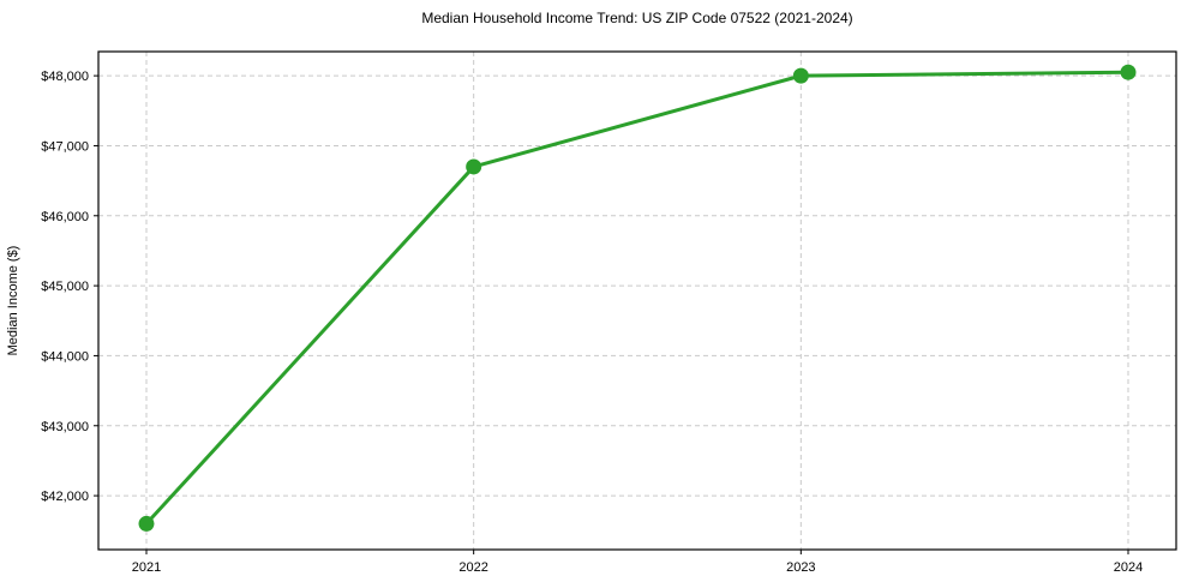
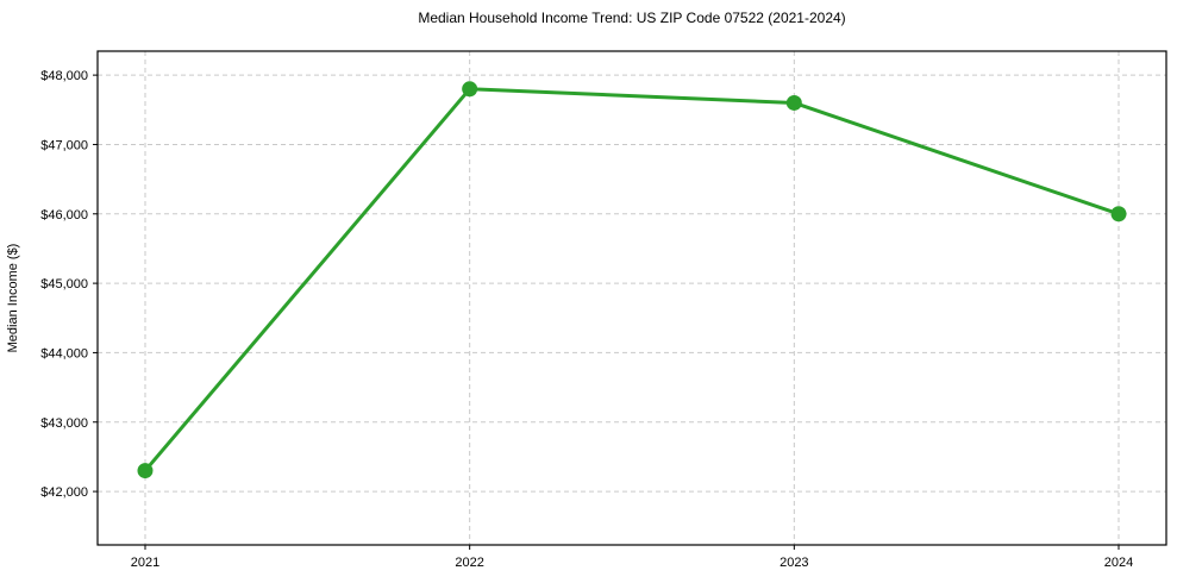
2021: $41600 -> $42300
2022: $46700 -> $47800
2023: $48000 -> $47600
2024: $48000 -> $46000
